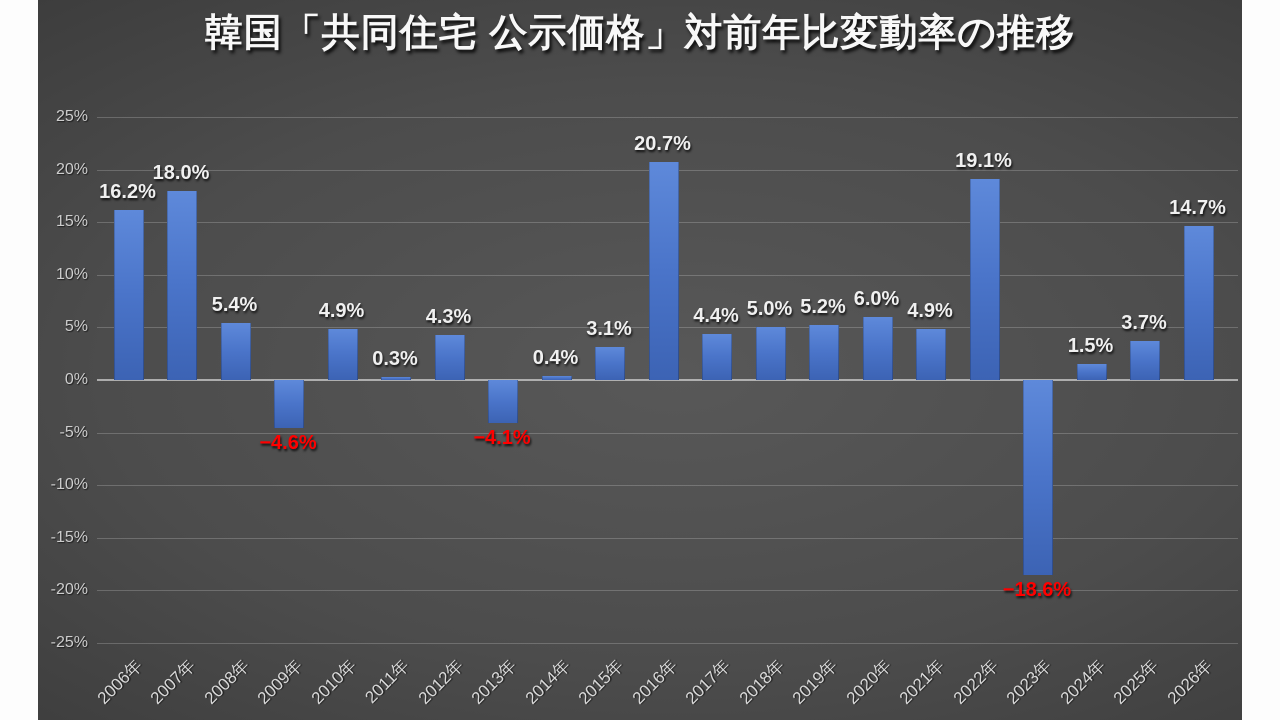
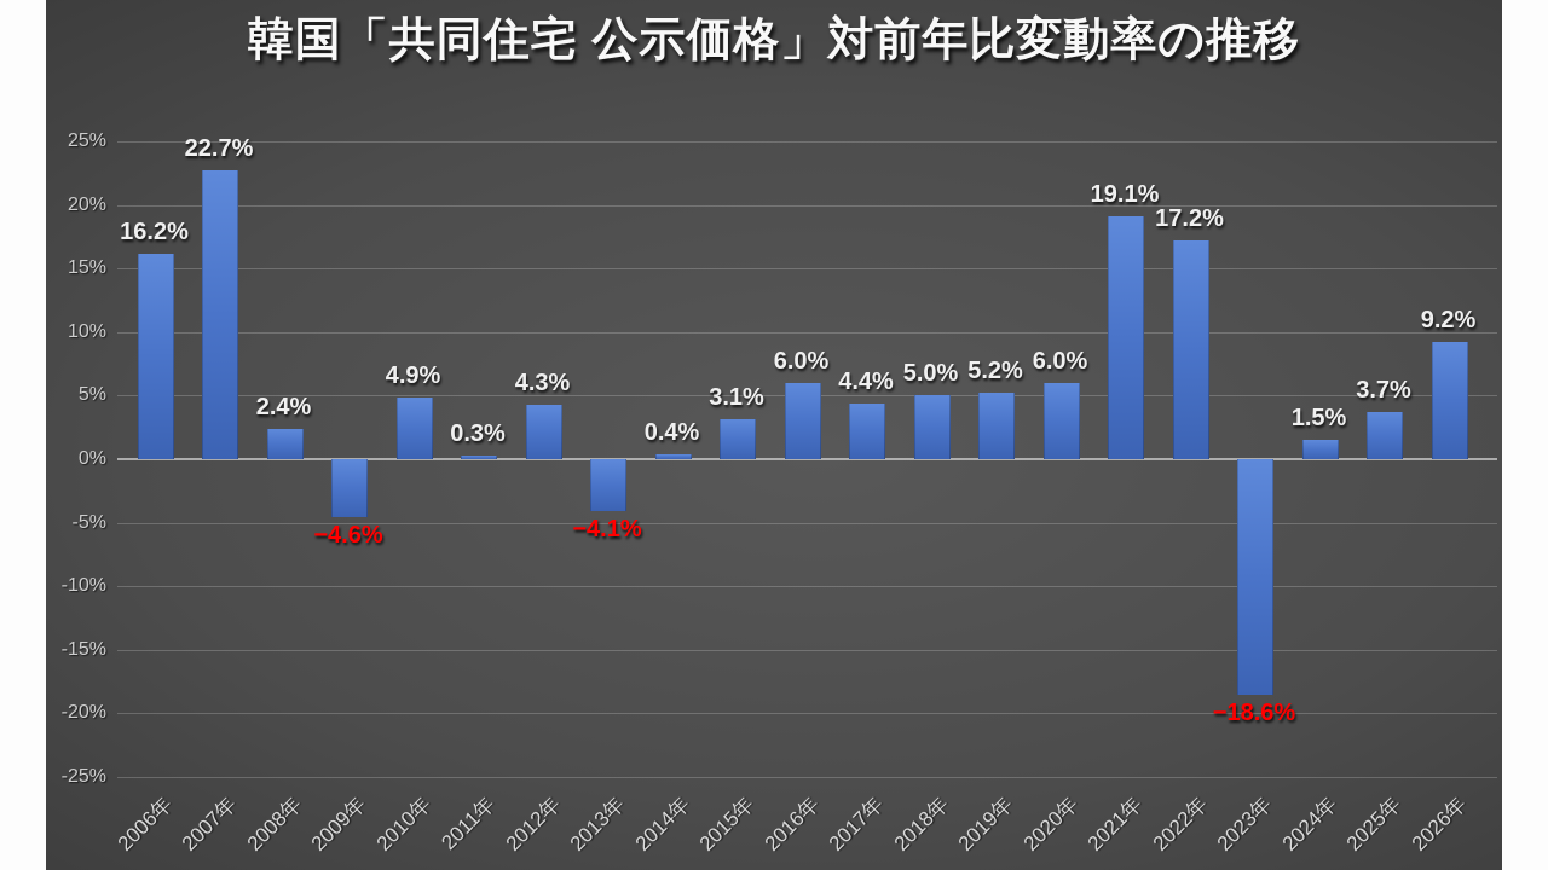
2007年: 18.0% -> 22.7%
2008年: 5.4% -> 2.4%
2016年: 20.7% -> 6.0%
2021年: 4.9% -> 19.1%
2022年: 19.1% -> 17.2%
2026年: 14.7% -> 9.2%
